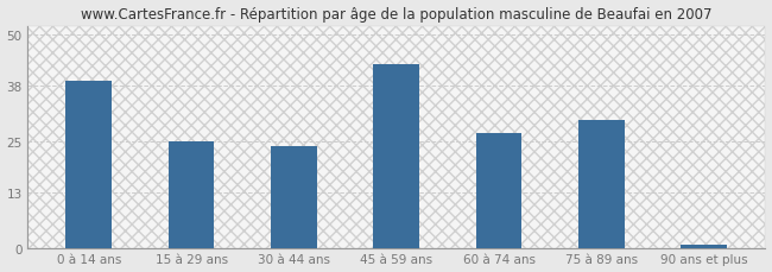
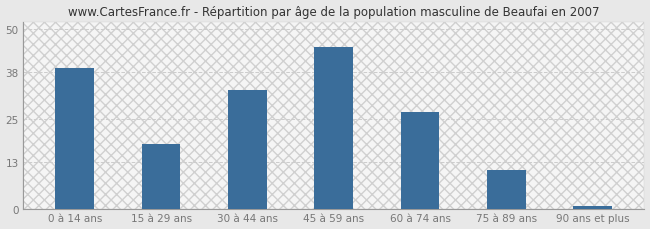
15 à 29 ans: 25 -> 18
30 à 44 ans: 24 -> 33
45 à 59 ans: 43 -> 45
75 à 89 ans: 30 -> 11
